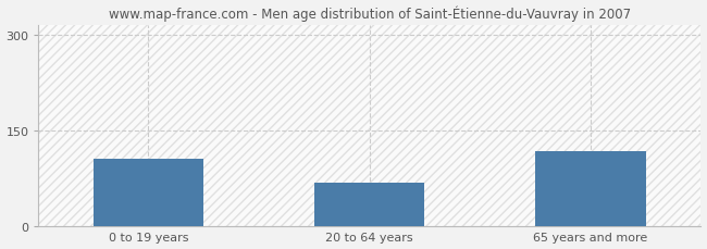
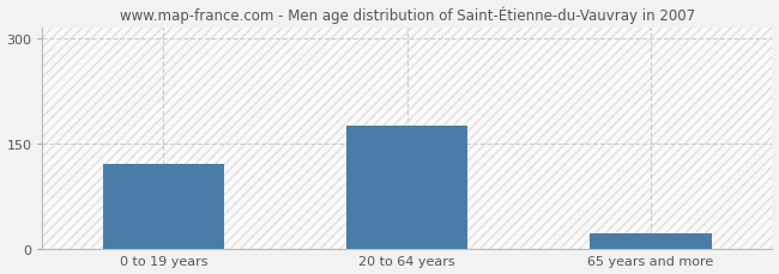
0 to 19 years: 106 -> 120
20 to 64 years: 68 -> 175
65 years and more: 118 -> 22
